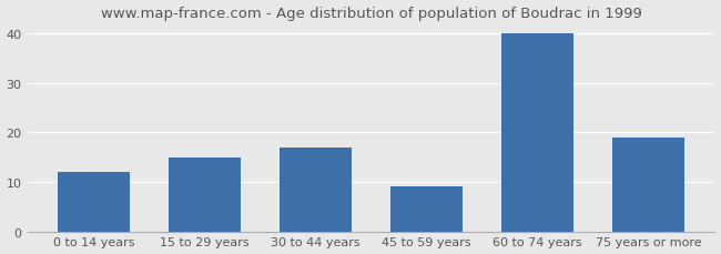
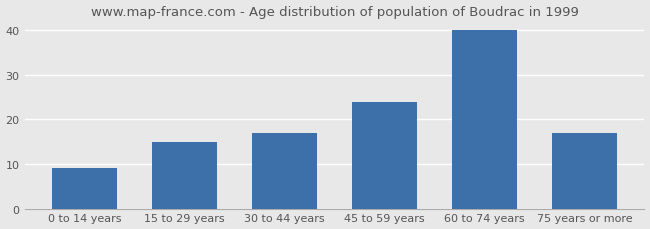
0 to 14 years: 12 -> 9
45 to 59 years: 9 -> 24
75 years or more: 19 -> 17
